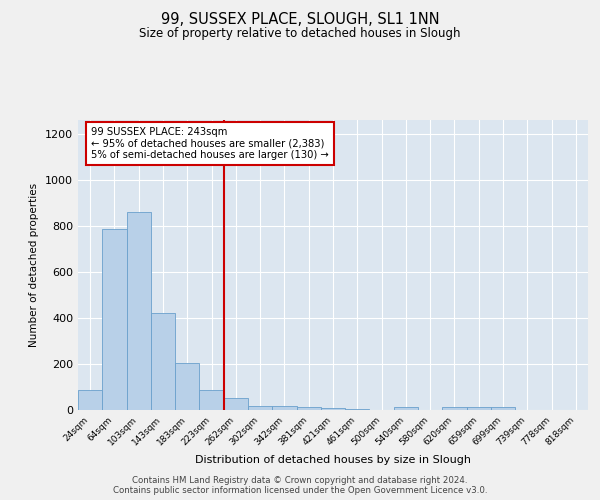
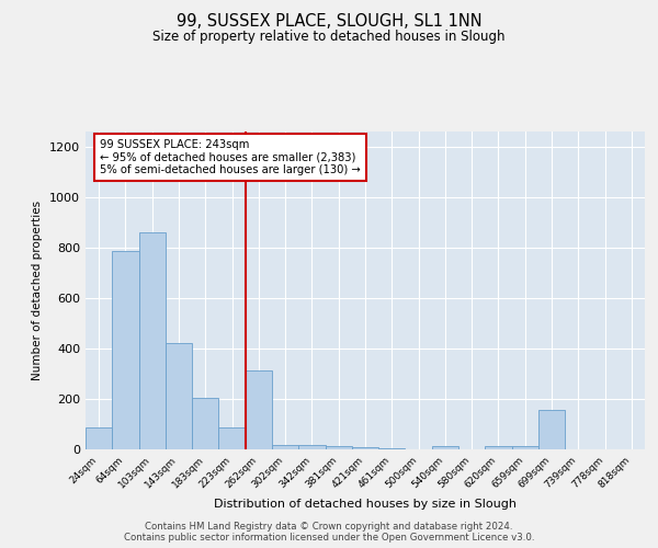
262sqm: 52 -> 315
699sqm: 12 -> 155
